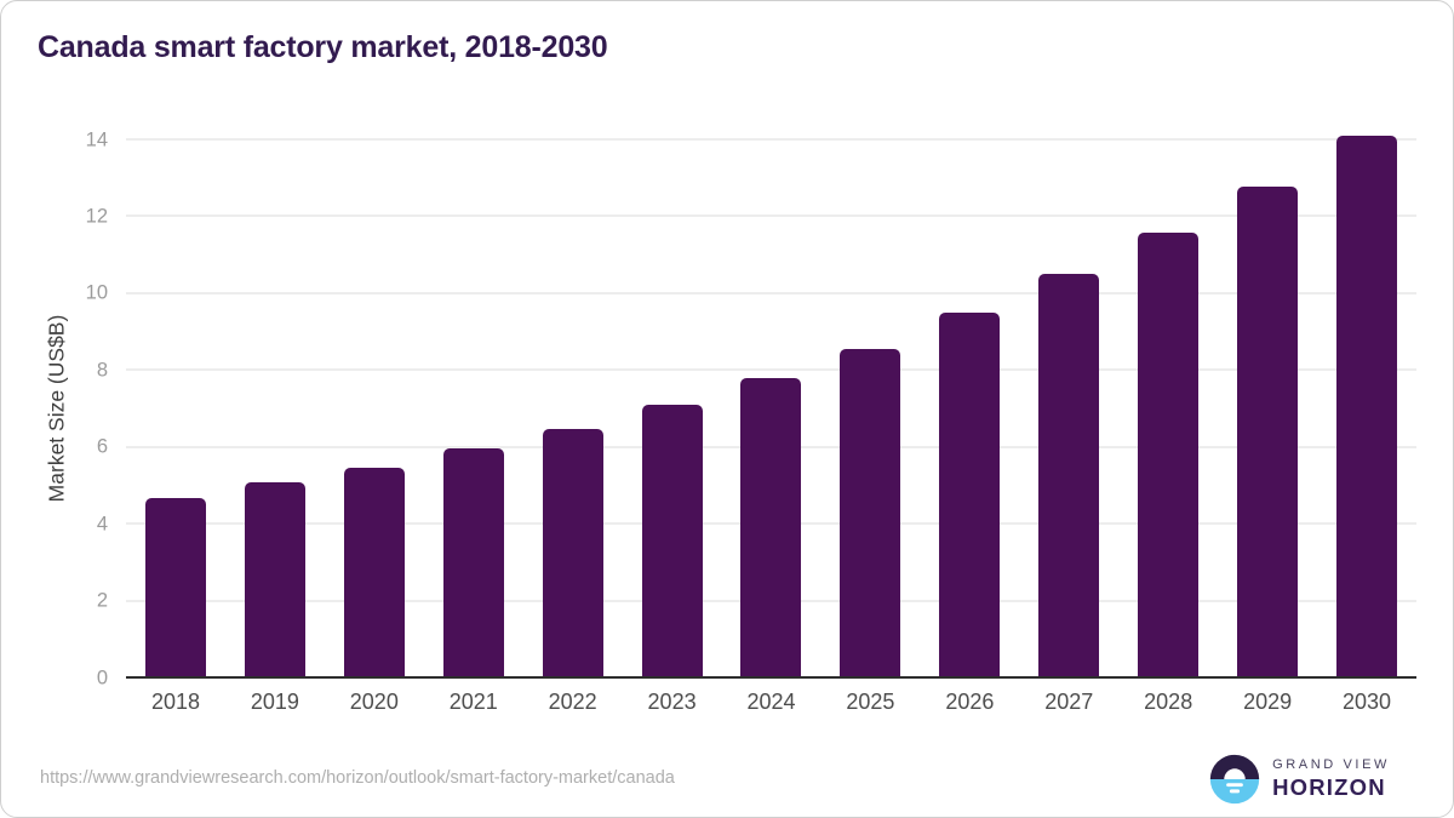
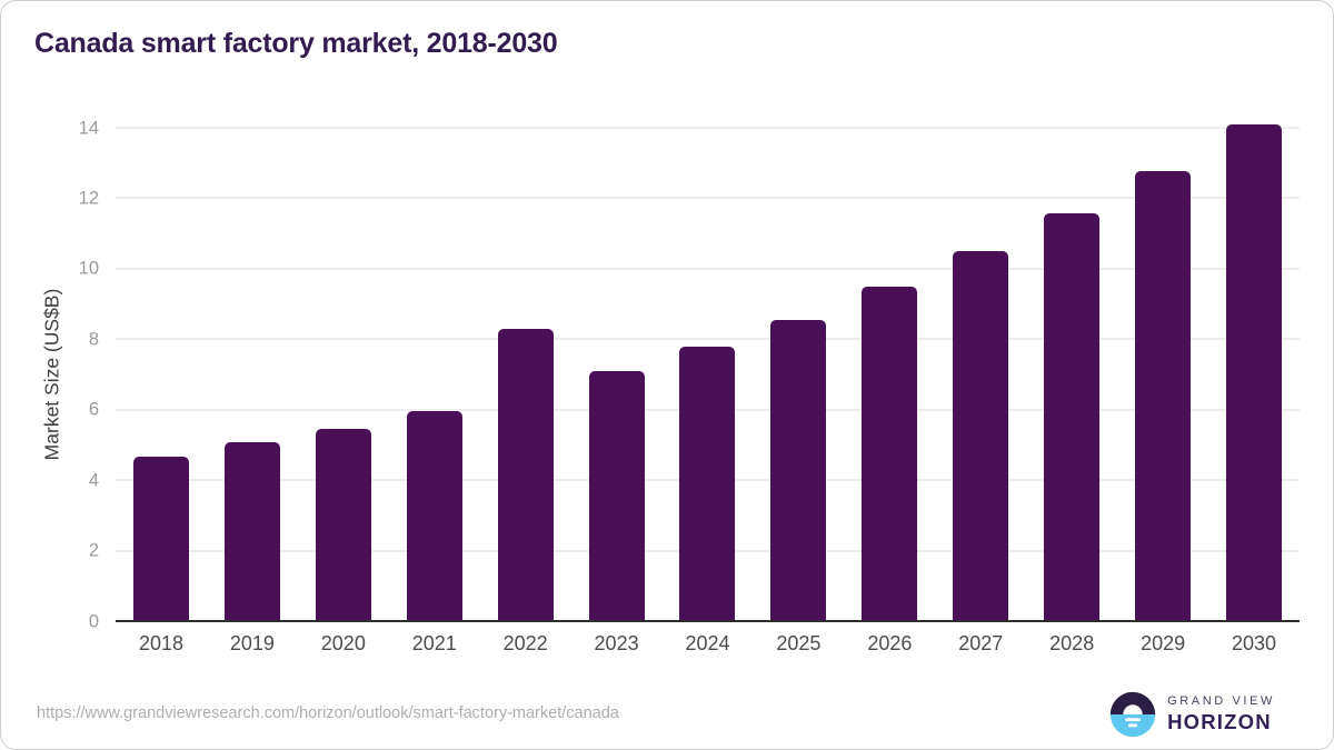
2022: 6.5 -> 8.3
